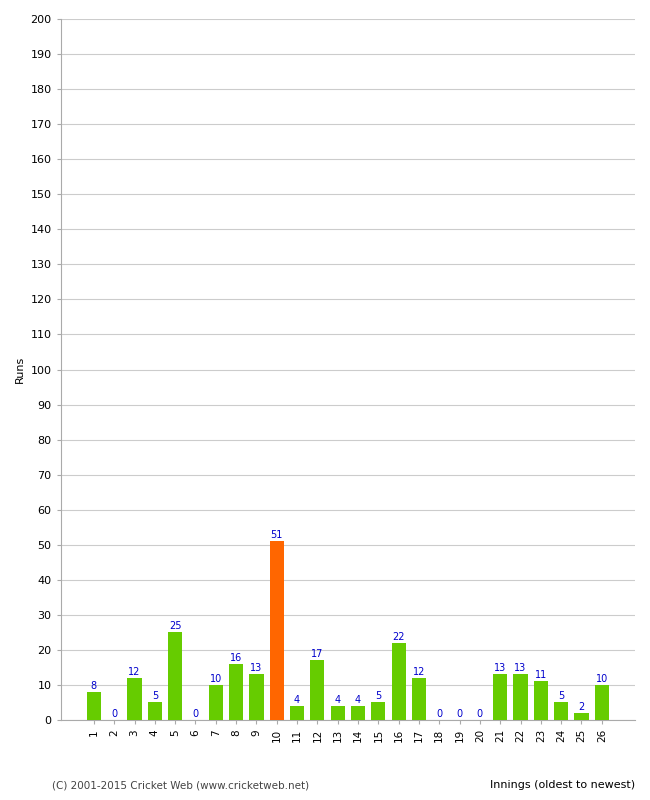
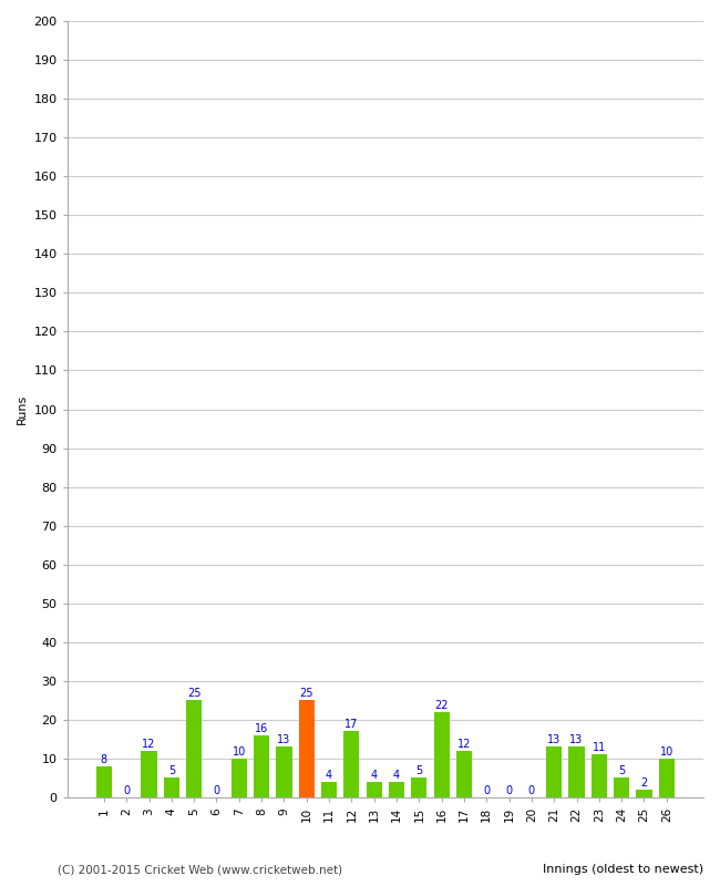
10: 51 -> 25
